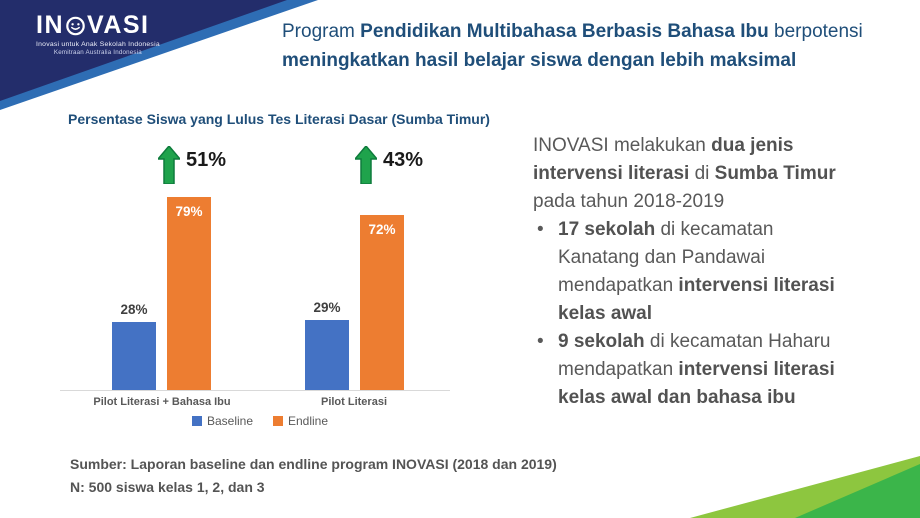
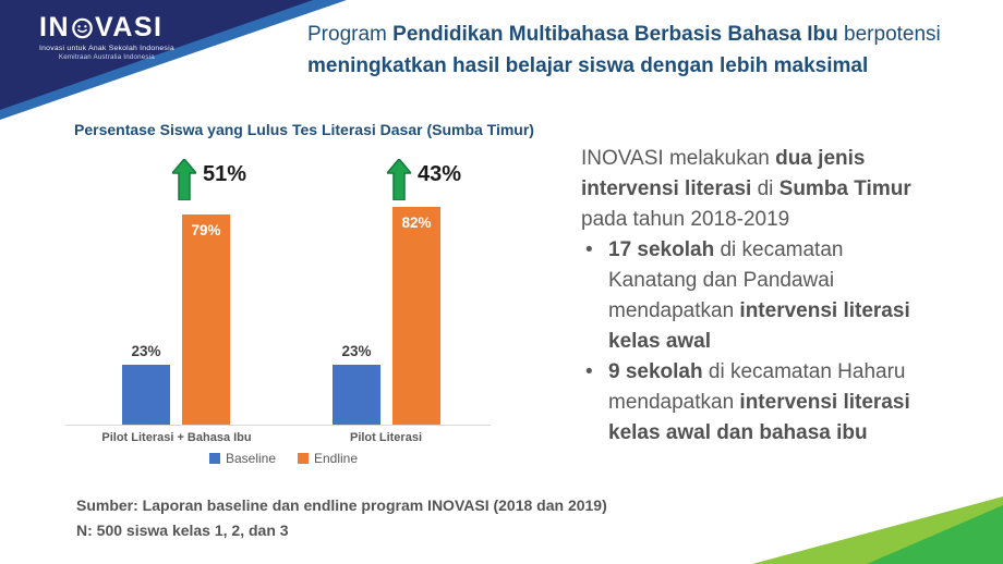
Baseline/Pilot Literasi + Bahasa Ibu: 28% -> 23%
Baseline/Pilot Literasi: 29% -> 23%
Endline/Pilot Literasi: 72% -> 82%
